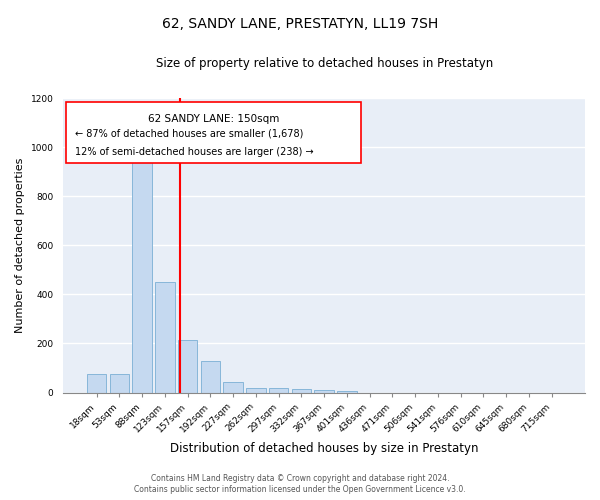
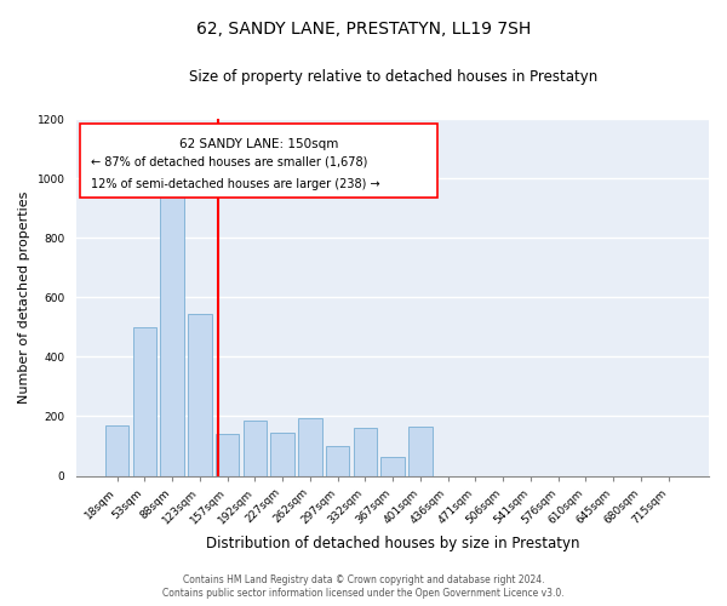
18sqm: 75 -> 170
53sqm: 75 -> 500
123sqm: 450 -> 545
157sqm: 215 -> 140
192sqm: 130 -> 185
227sqm: 45 -> 145
262sqm: 20 -> 195
297sqm: 20 -> 100
332sqm: 15 -> 160
367sqm: 10 -> 65
401sqm: 5 -> 165
